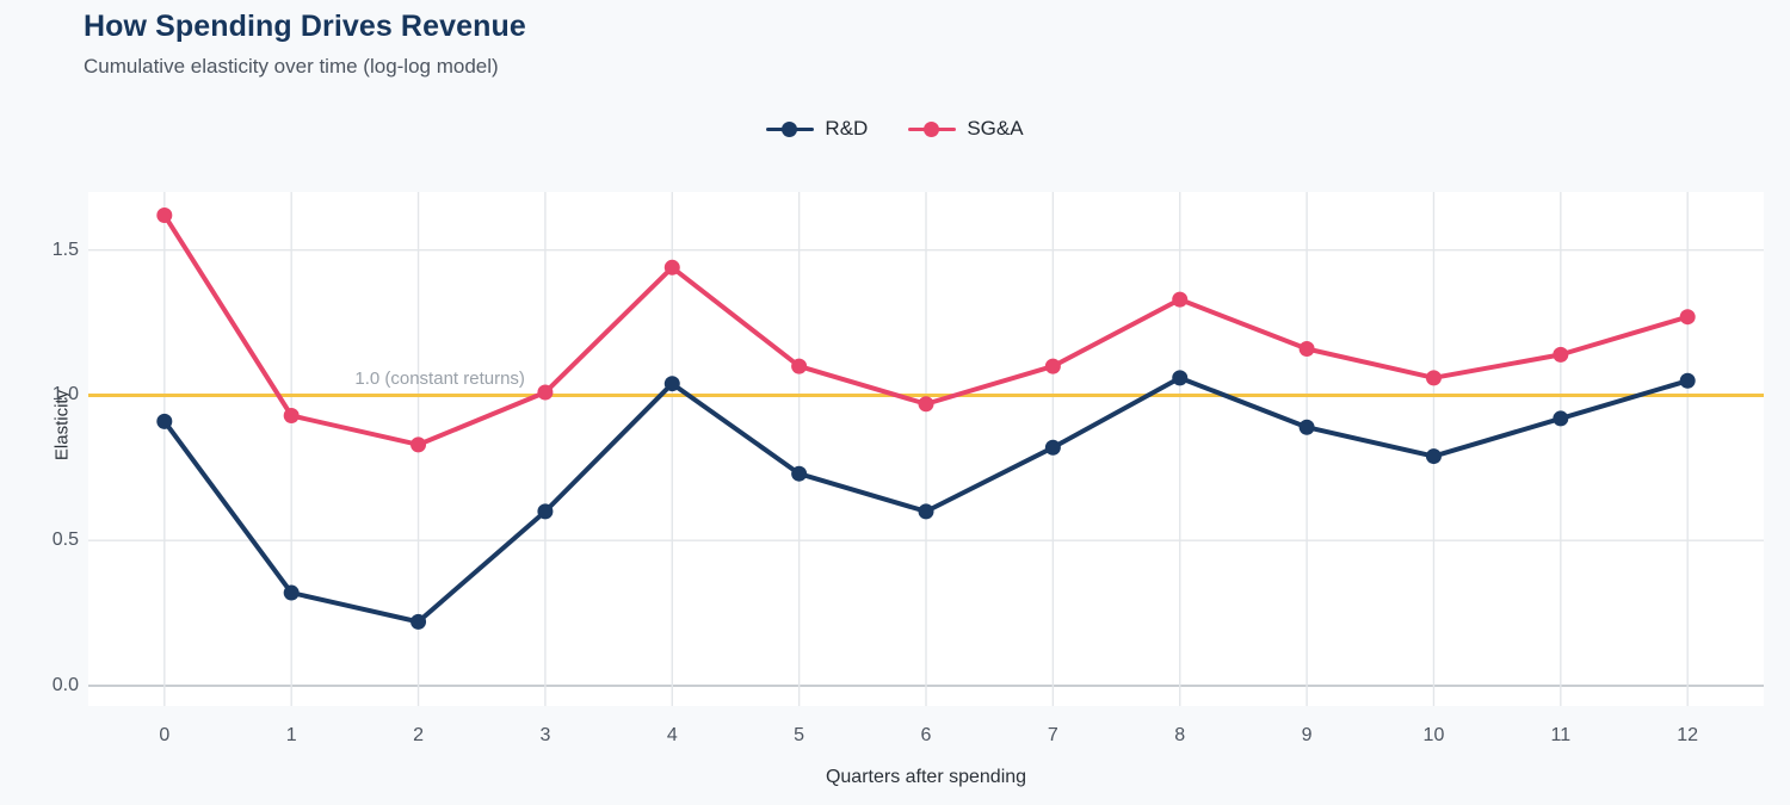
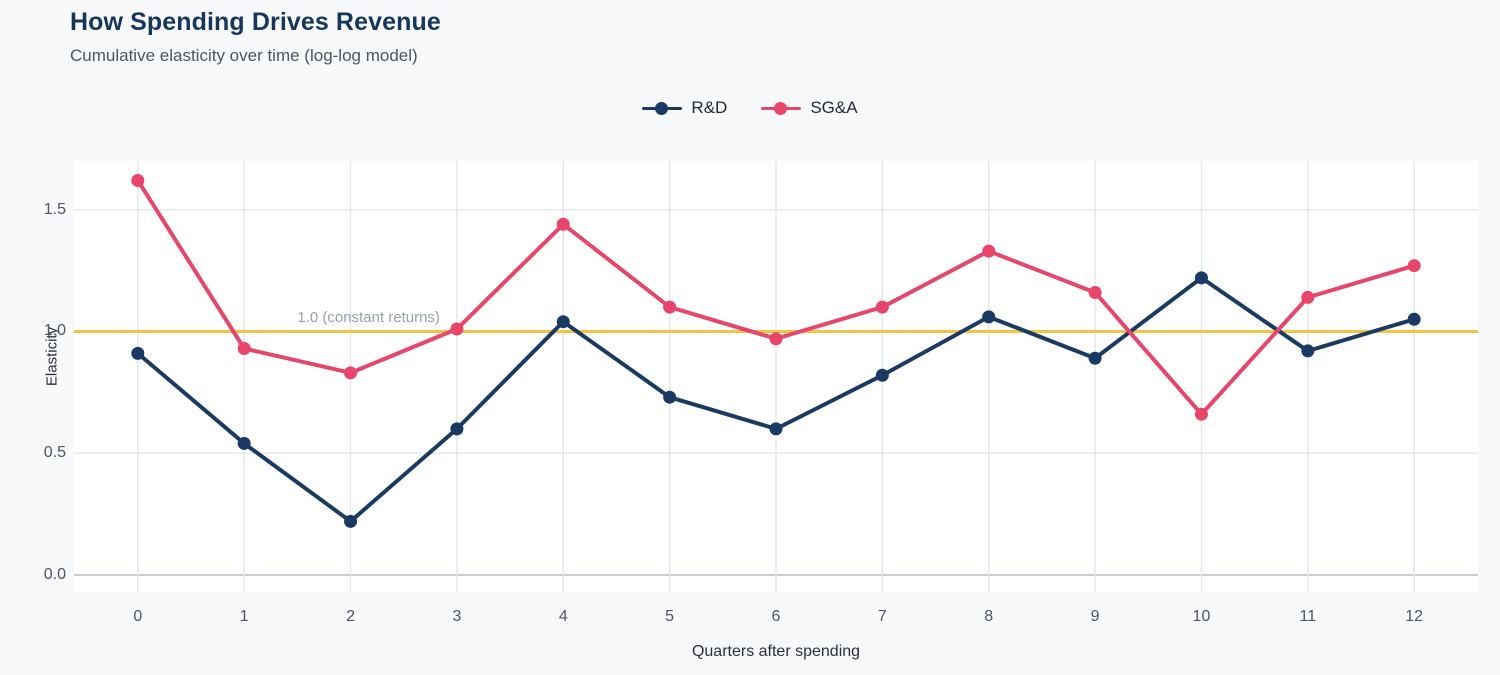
R&D/1: 0.32 -> 0.54
R&D/10: 0.79 -> 1.22
SG&A/10: 1.06 -> 0.66
